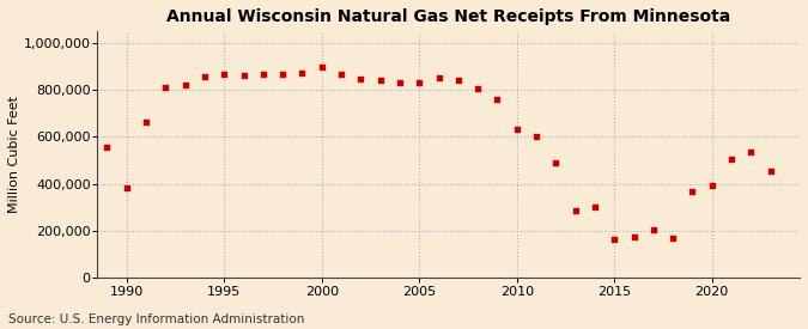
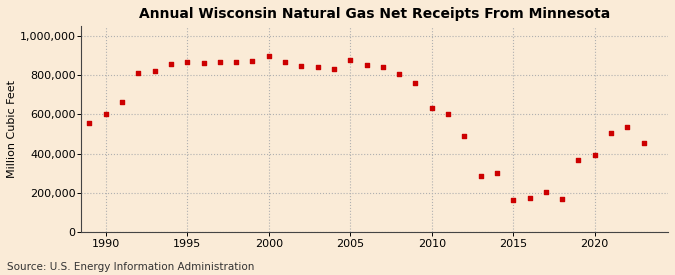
1990: 380,000 -> 600,000
2005: 830,000 -> 880,000
